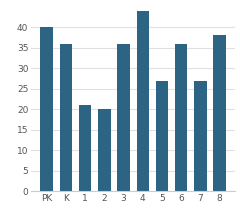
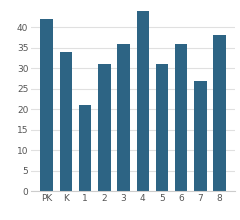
PK: 40 -> 42
K: 36 -> 34
2: 20 -> 31
5: 27 -> 31
